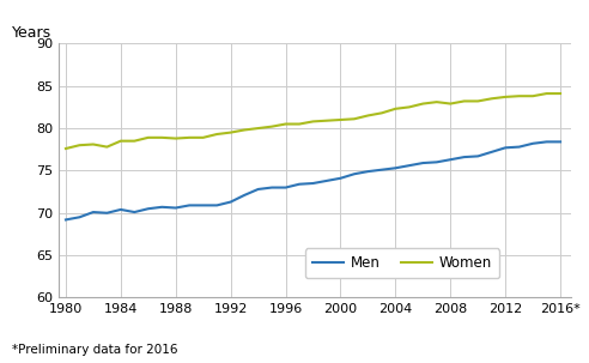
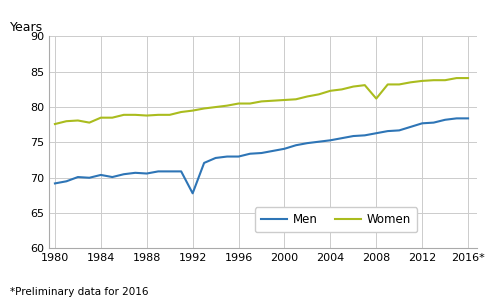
Men/1992: 71.3 -> 67.8
Women/2008: 82.9 -> 81.2
